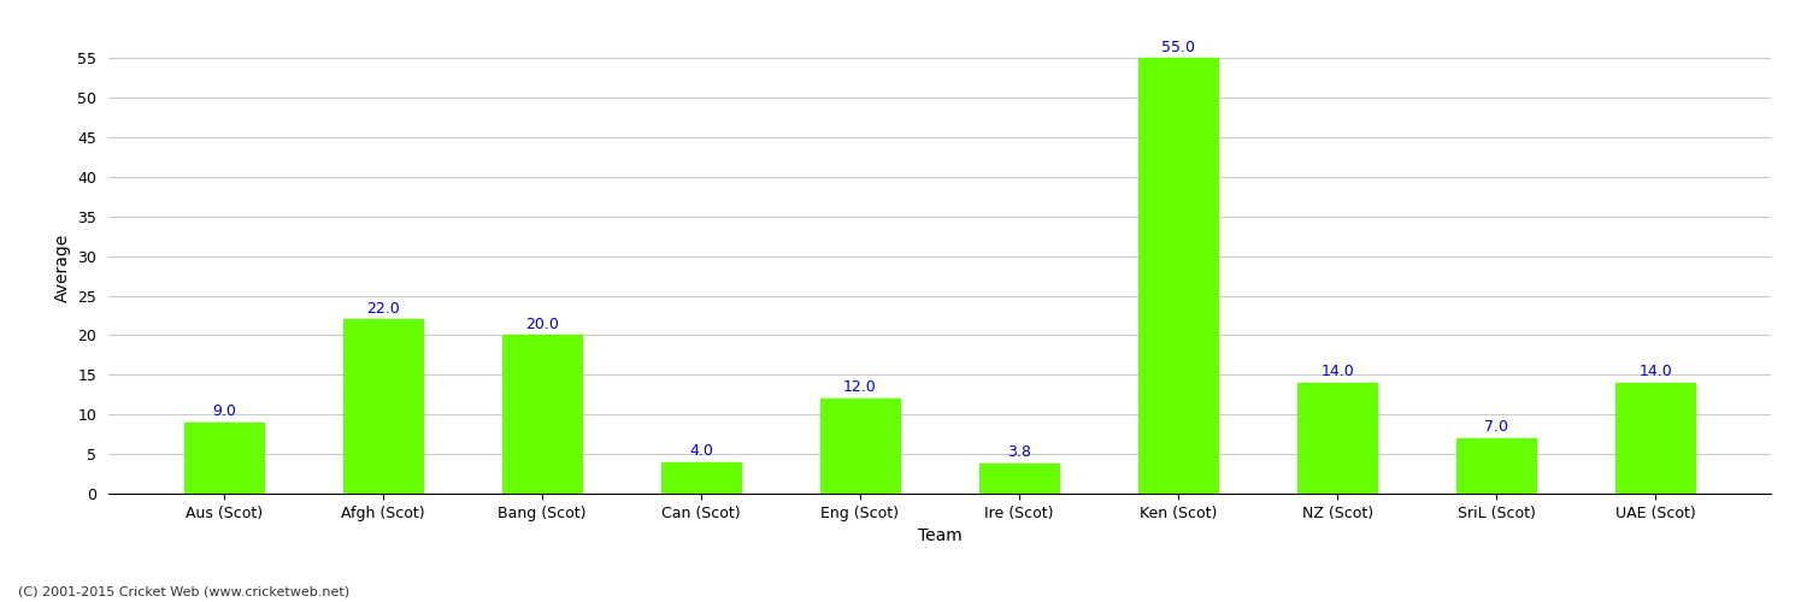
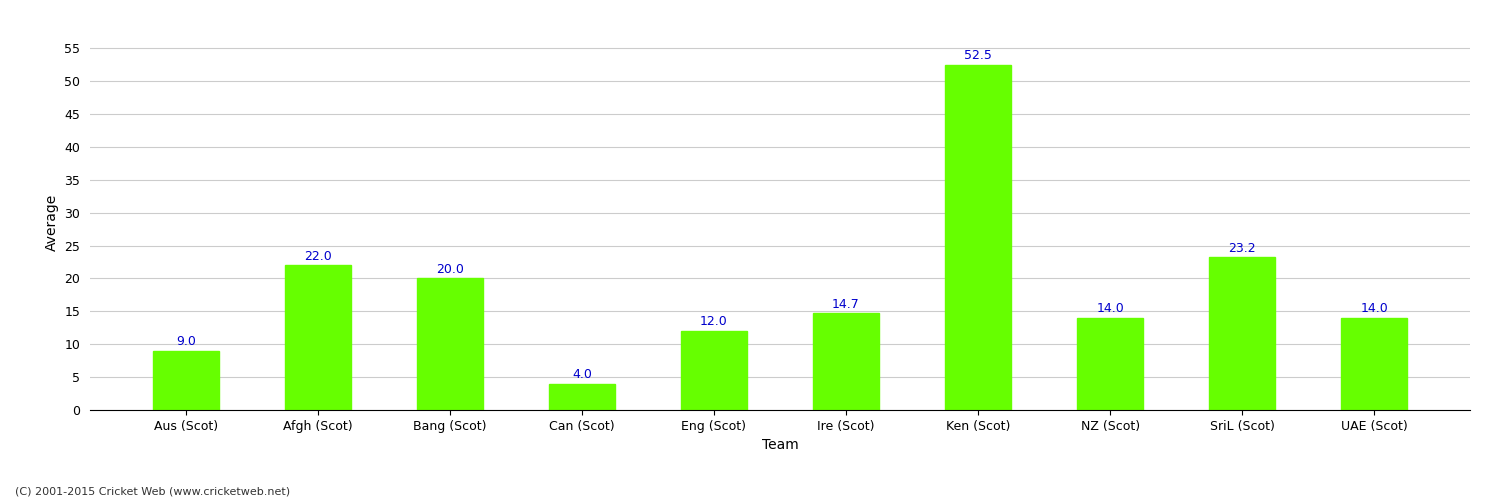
Ire (Scot): 3.8 -> 14.7
Ken (Scot): 55.0 -> 52.5
SriL (Scot): 7.0 -> 23.2
